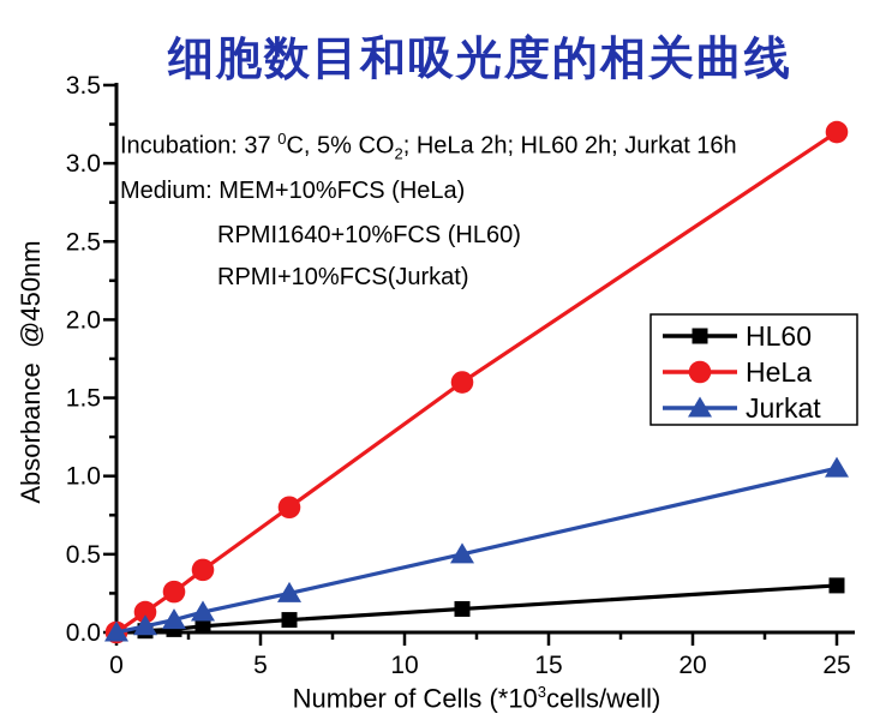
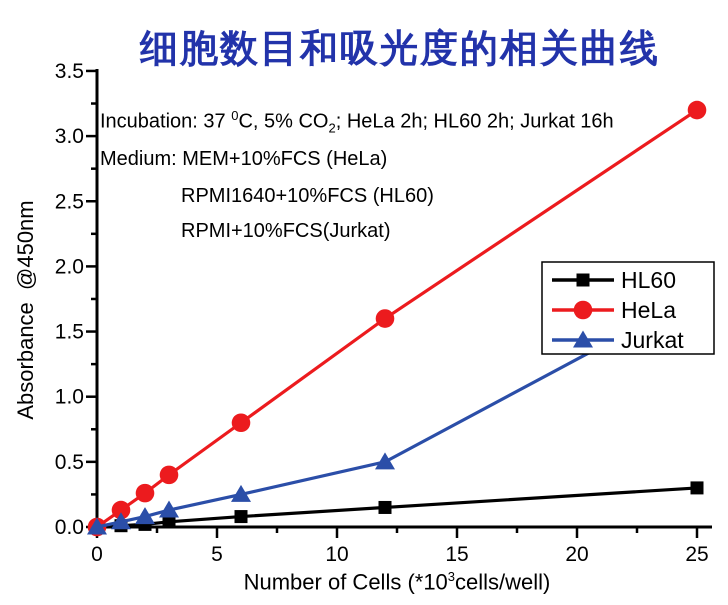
Jurkat/25: 1.05 -> 1.78
